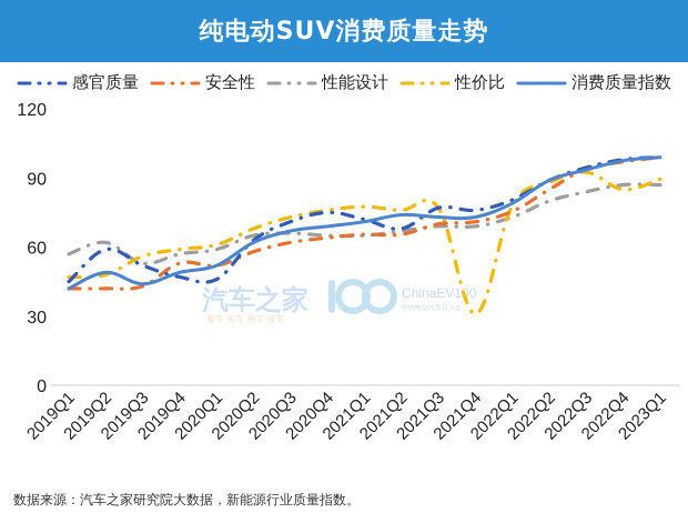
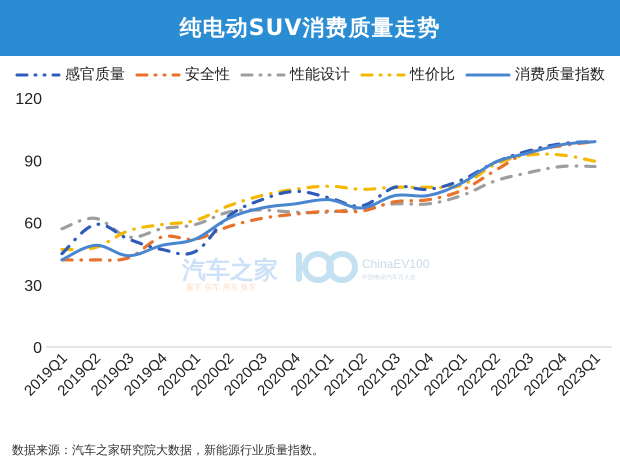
消费质量指数/2021Q2: 74 -> 67
性价比/2021Q4: 31 -> 77
性价比/2022Q4: 85 -> 92
